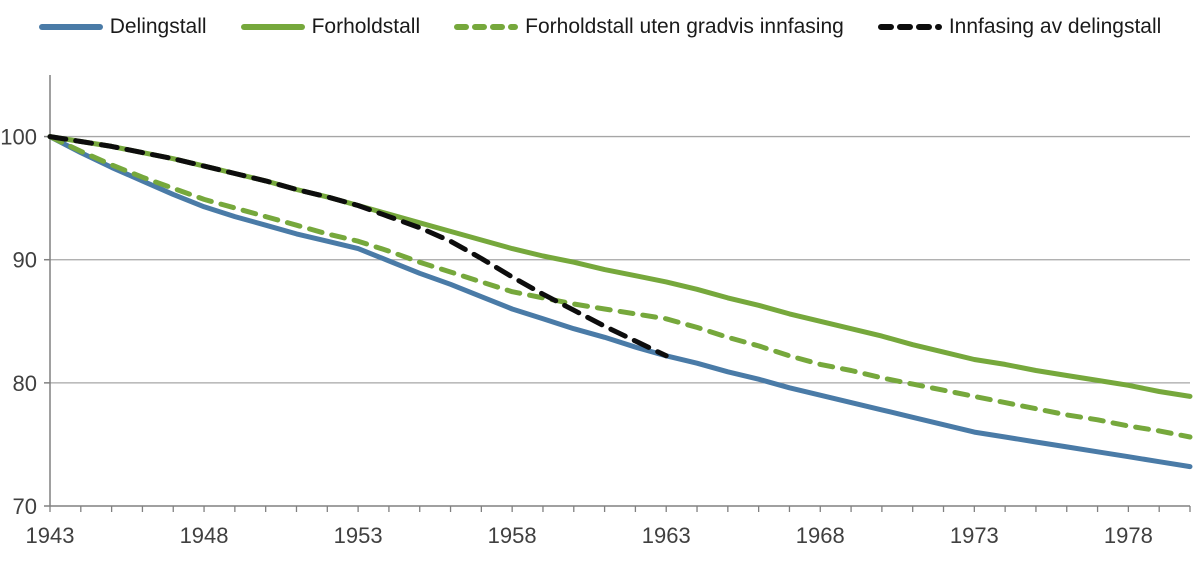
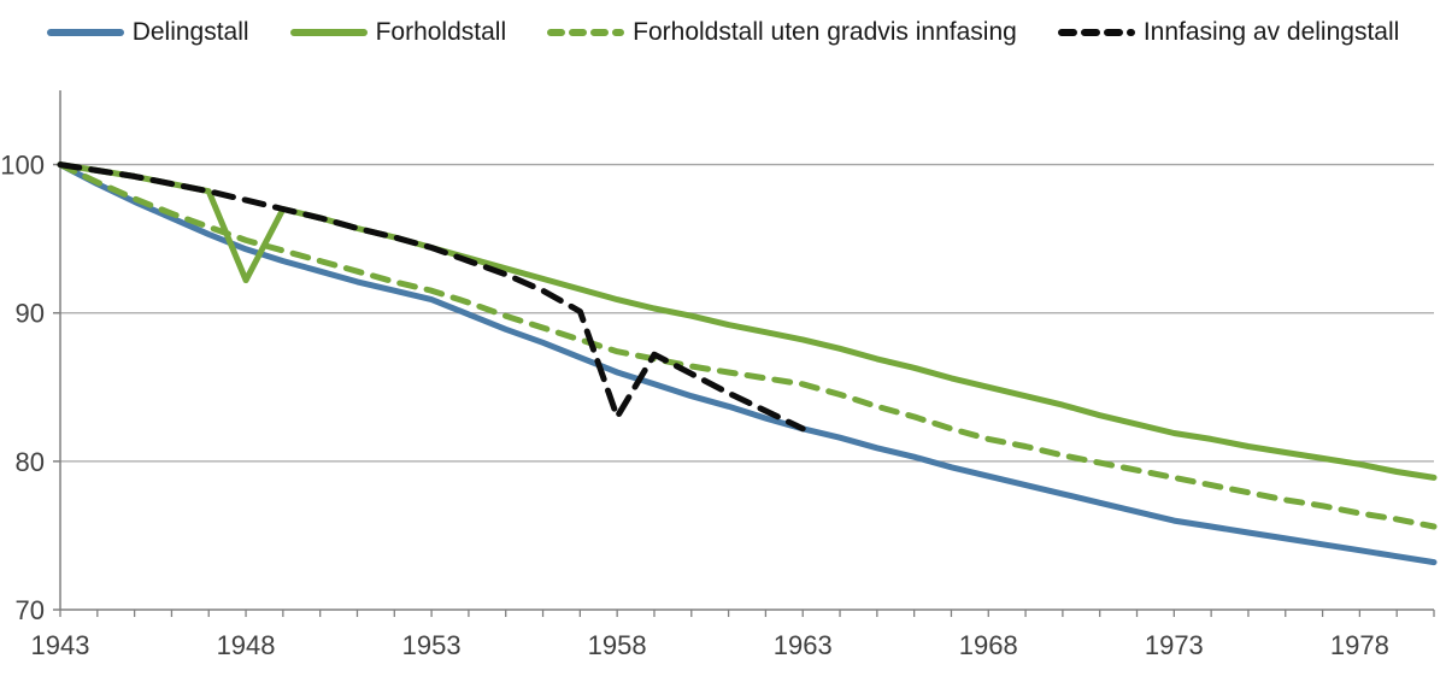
Forholdstall/1948: 97.6 -> 92.2
Innfasing av delingstall/1958: 88.6 -> 83.0
